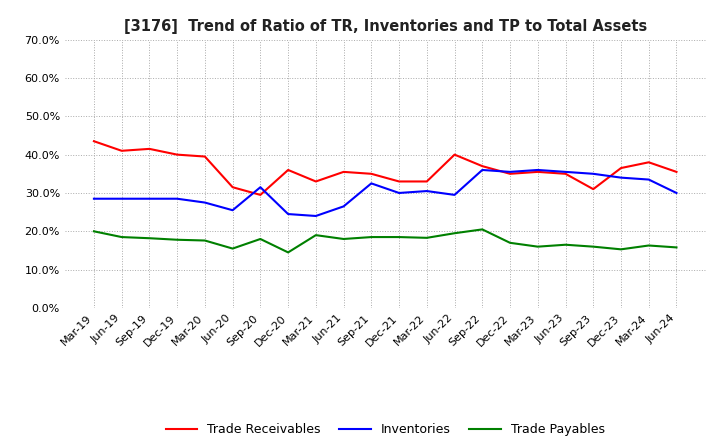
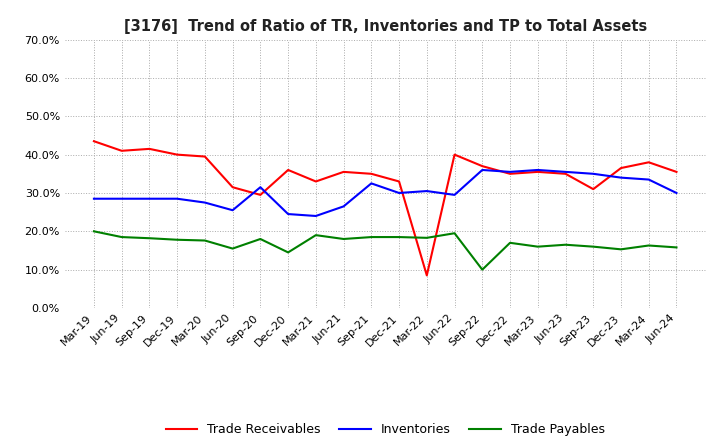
Trade Receivables/Mar-22: 33.0% -> 8.5%
Trade Payables/Sep-22: 20.5% -> 10.0%
